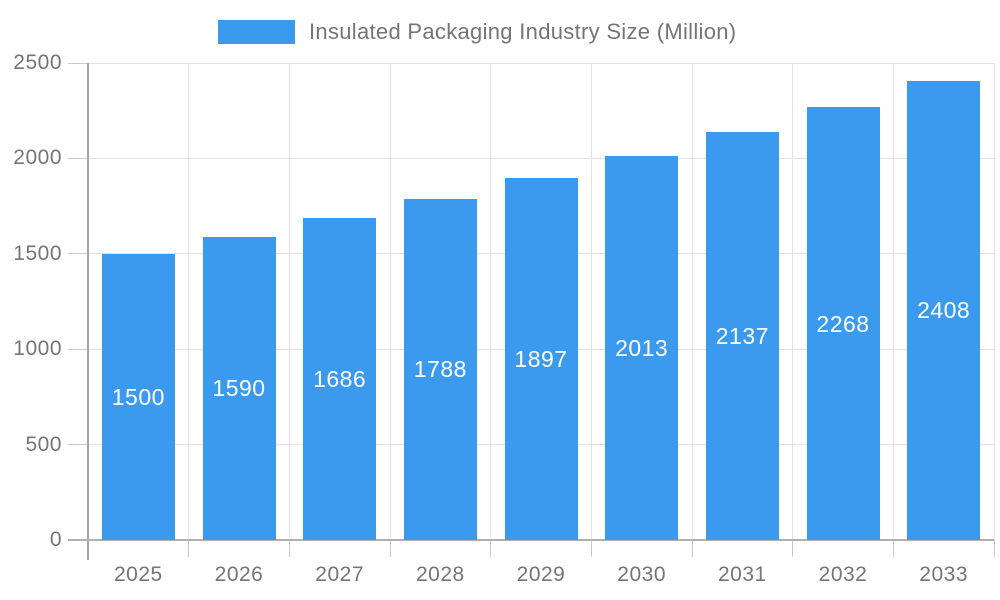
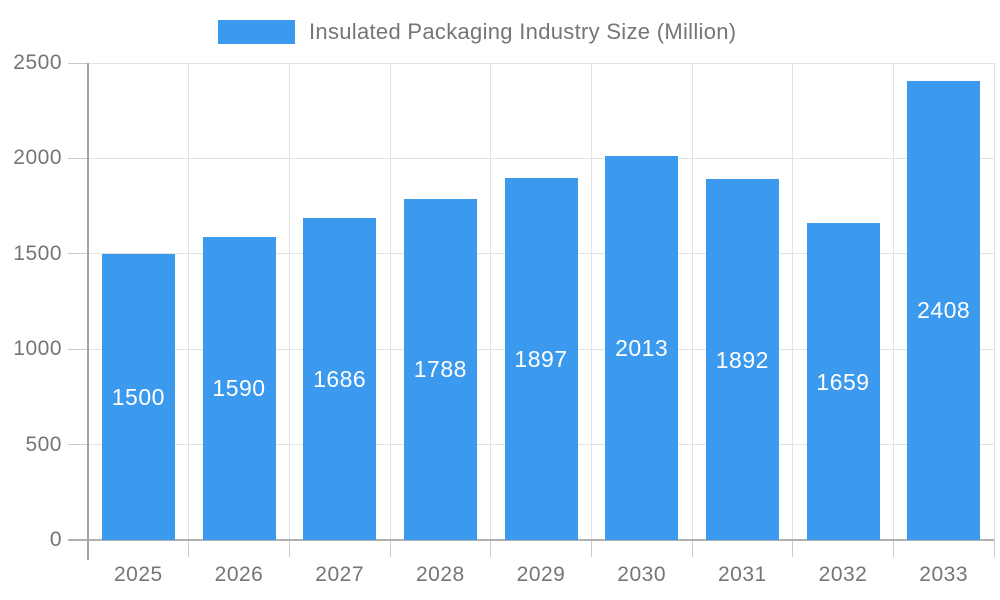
2031: 2137 -> 1892
2032: 2268 -> 1659
